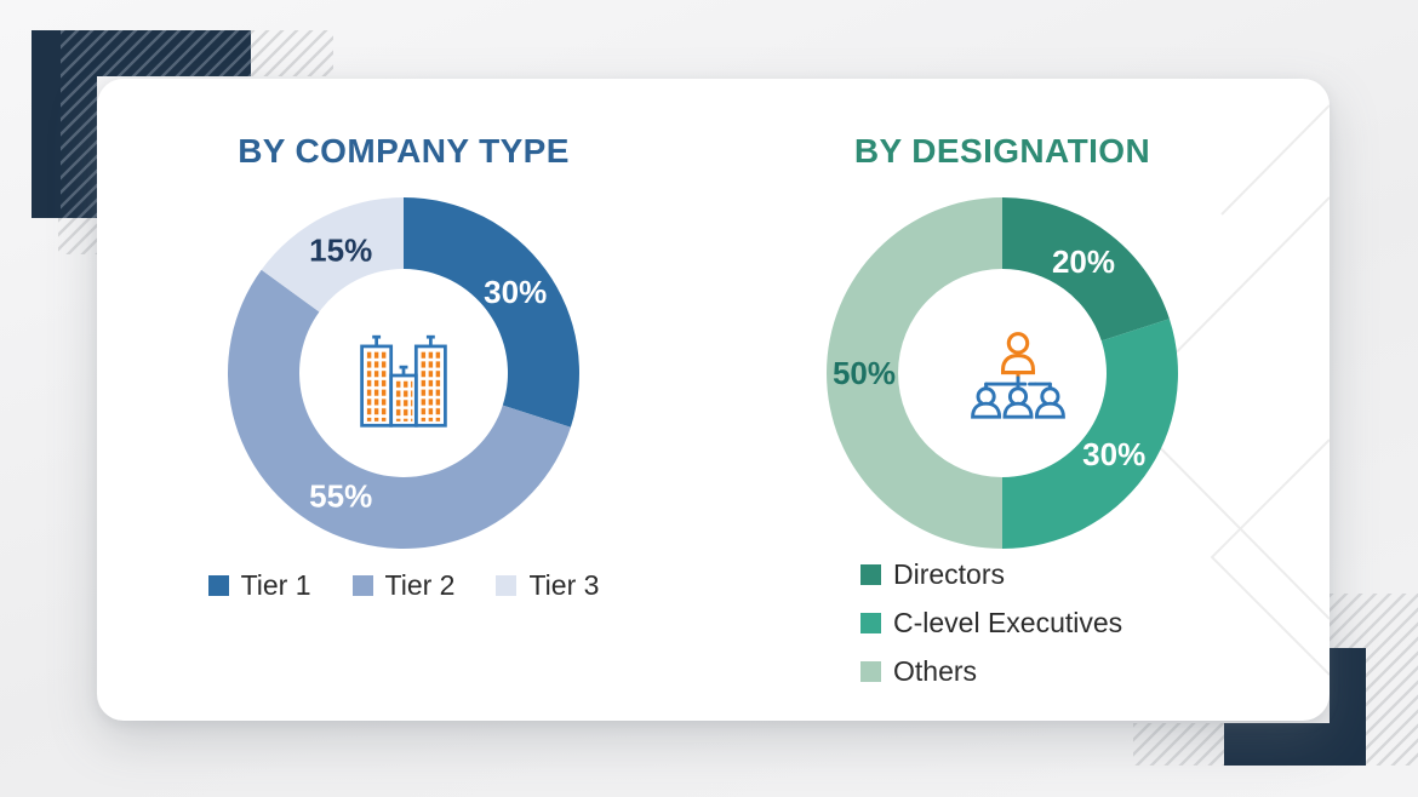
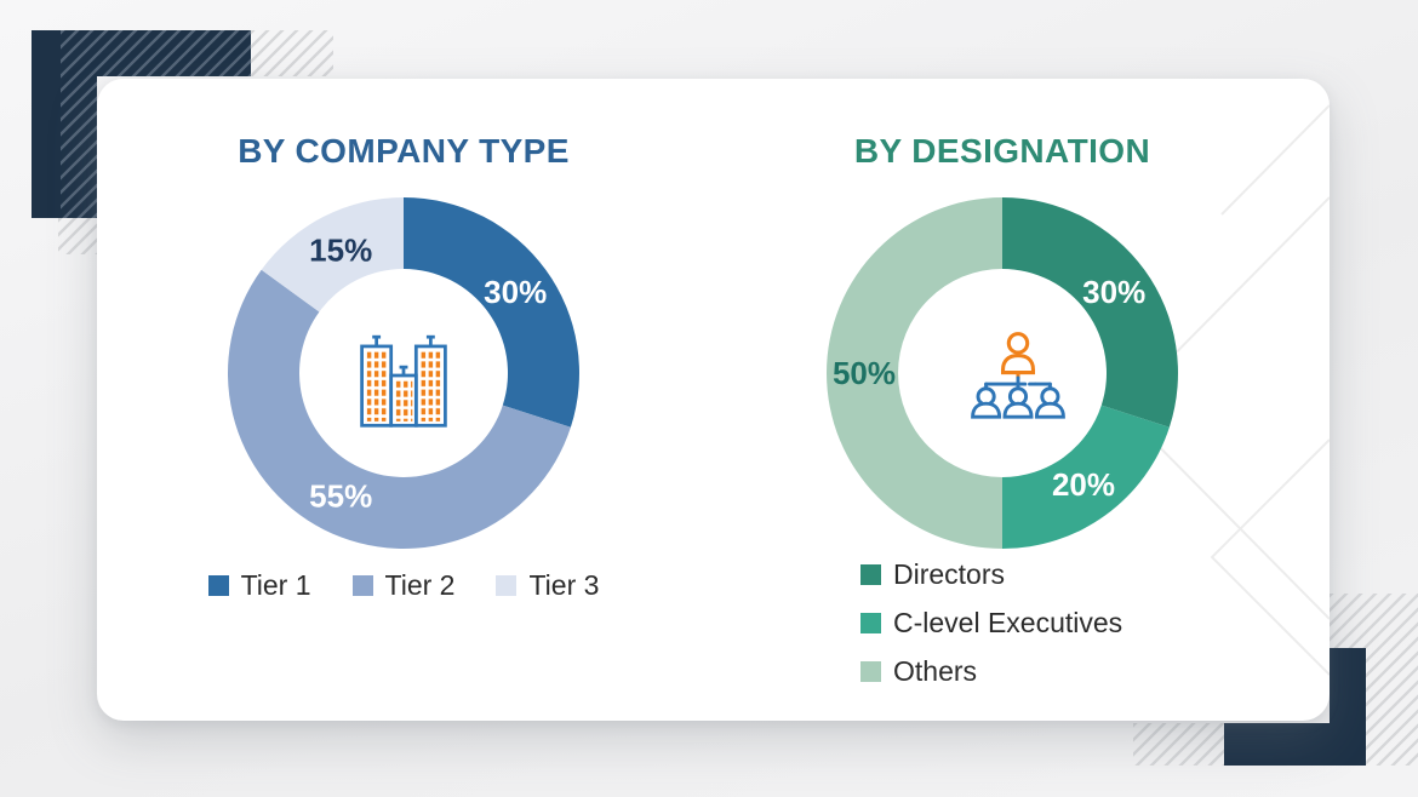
BY DESIGNATION/Directors: 20% -> 30%
BY DESIGNATION/C-level Executives: 30% -> 20%
